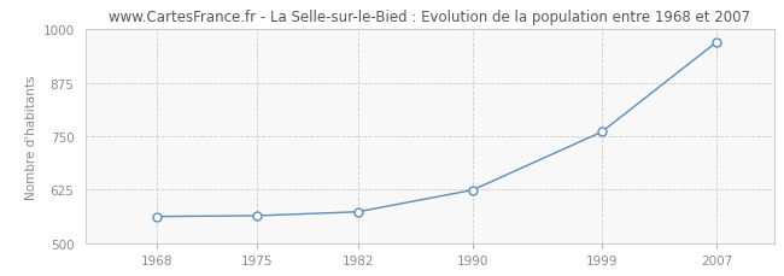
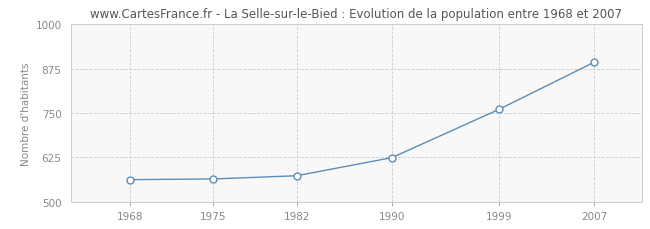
2007: 970 -> 893
